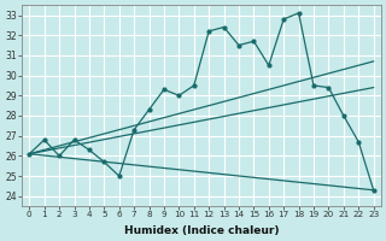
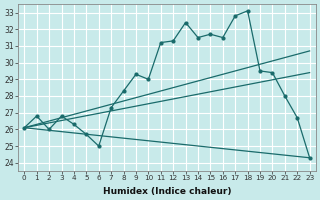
11: 29.5 -> 31.2
12: 32.2 -> 31.3
16: 30.5 -> 31.5
